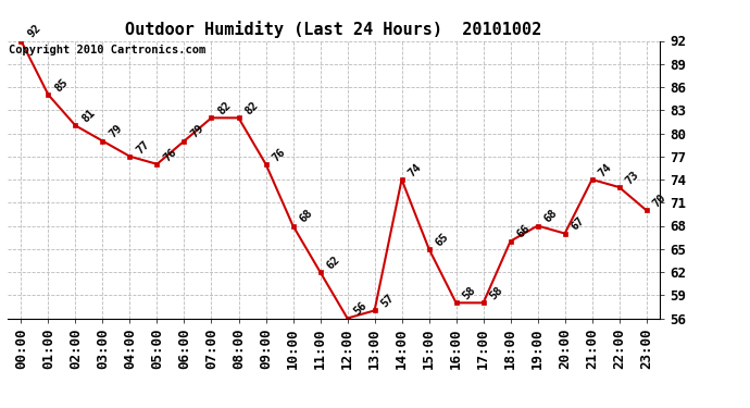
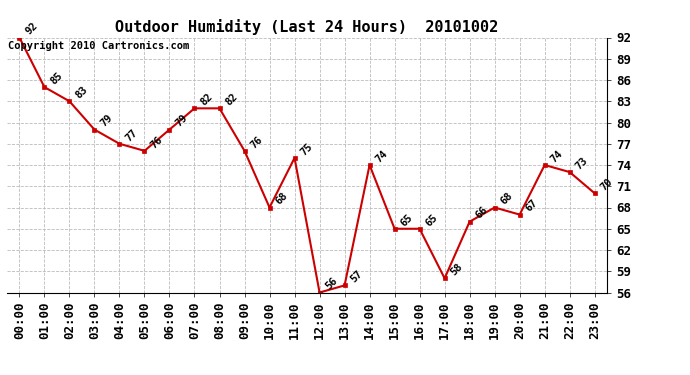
02:00: 81 -> 83
11:00: 62 -> 75
16:00: 58 -> 65
